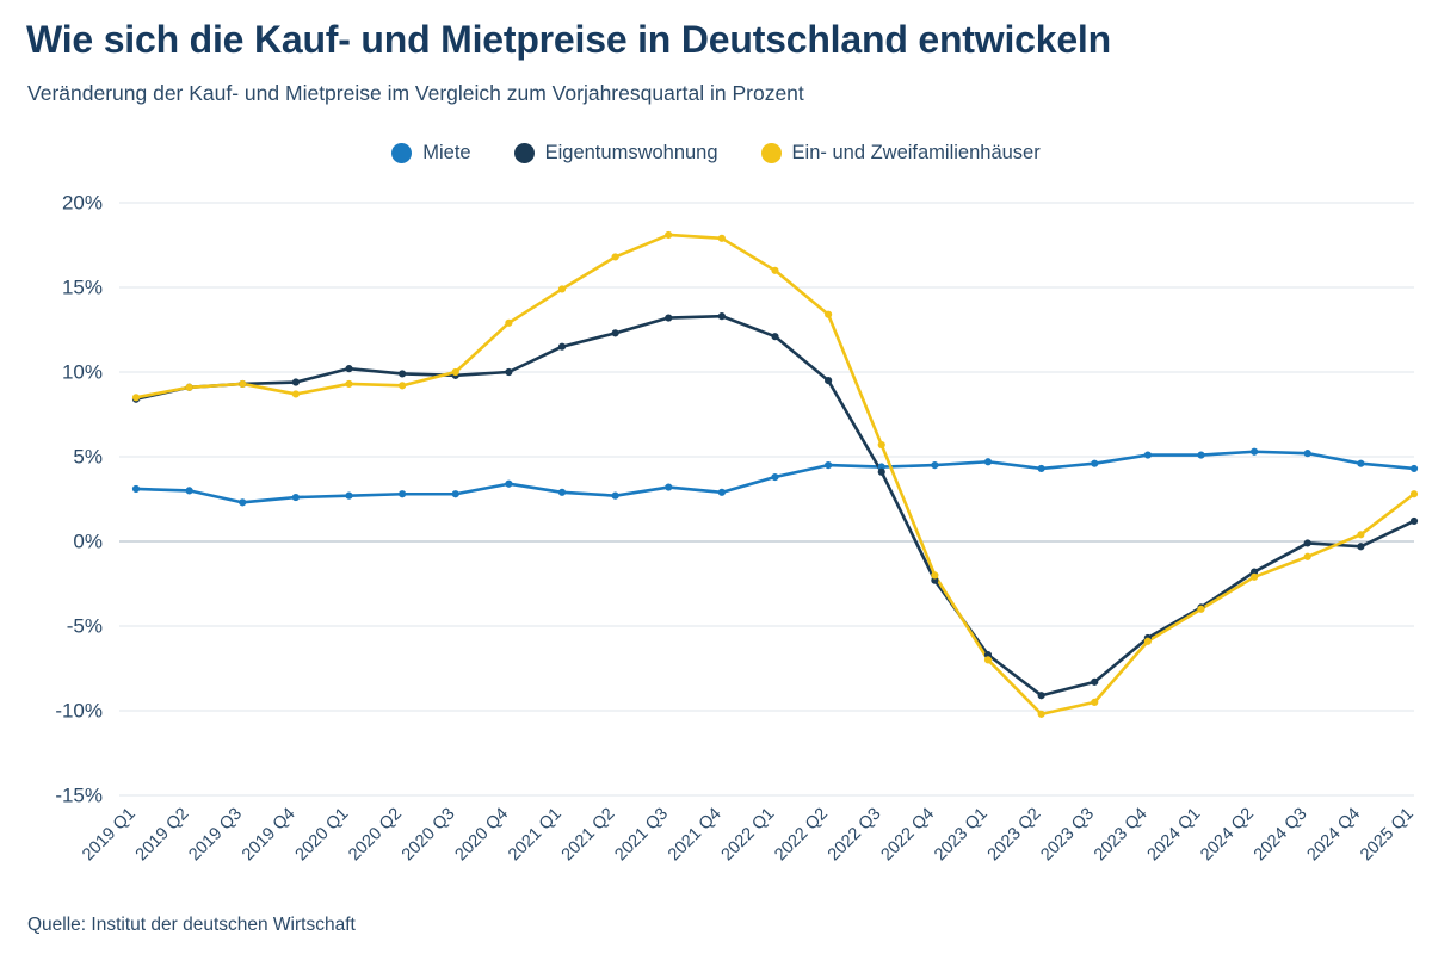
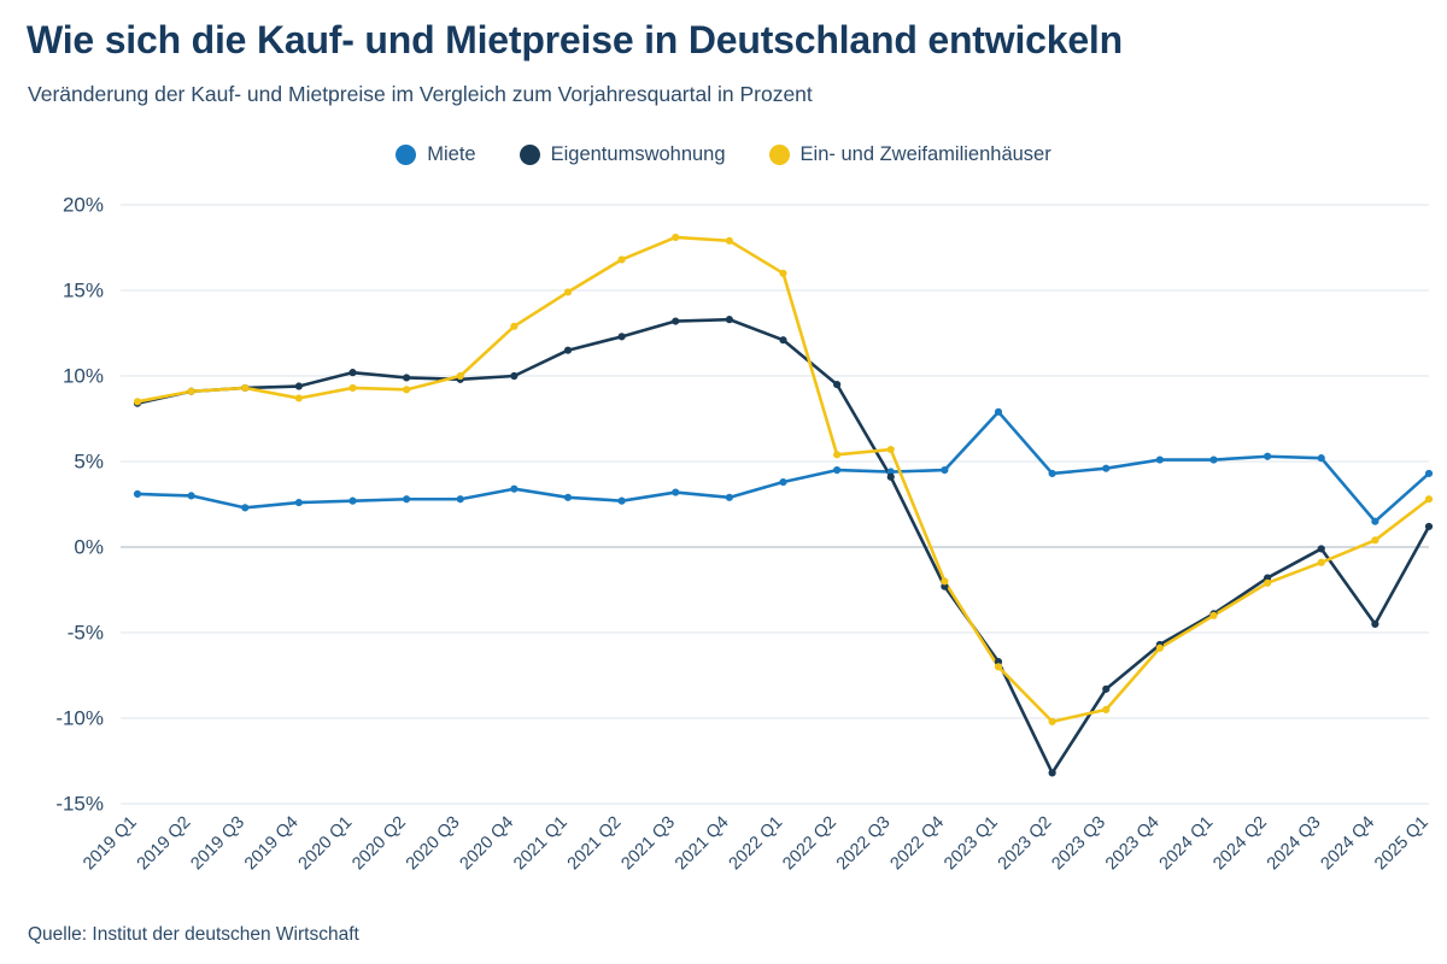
Ein- und Zweifamilienhäuser/2022 Q2: 13.4% -> 5.4%
Miete/2023 Q1: 4.7% -> 7.9%
Eigentumswohnung/2023 Q2: -9.1% -> -13.2%
Miete/2024 Q4: 4.6% -> 1.5%
Eigentumswohnung/2024 Q4: -0.3% -> -4.5%
